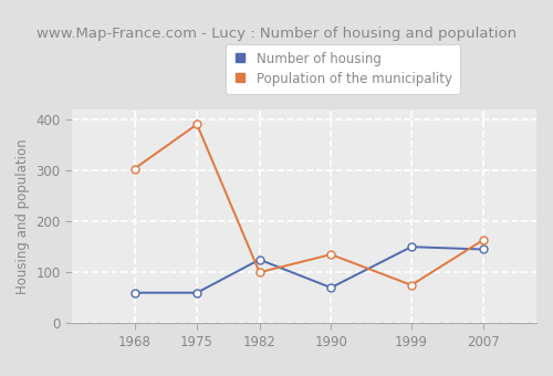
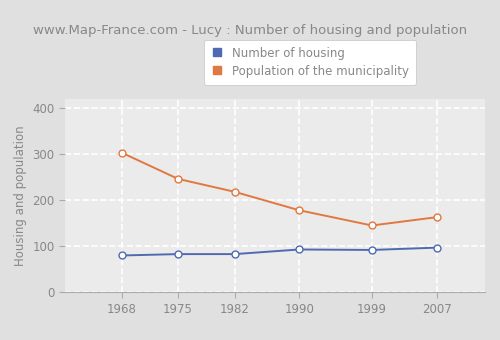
Number of housing/1968: 60 -> 80
Number of housing/1975: 60 -> 83
Population of the municipality/1975: 390 -> 246
Number of housing/1982: 125 -> 83
Population of the municipality/1982: 100 -> 218
Number of housing/1990: 70 -> 93
Population of the municipality/1990: 135 -> 178
Number of housing/1999: 150 -> 92
Population of the municipality/1999: 75 -> 145
Number of housing/2007: 145 -> 97
